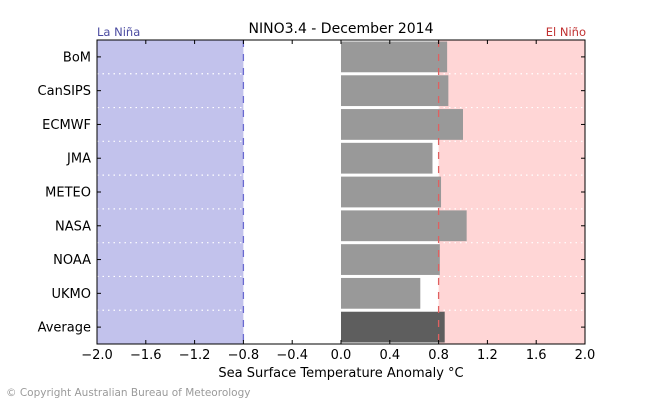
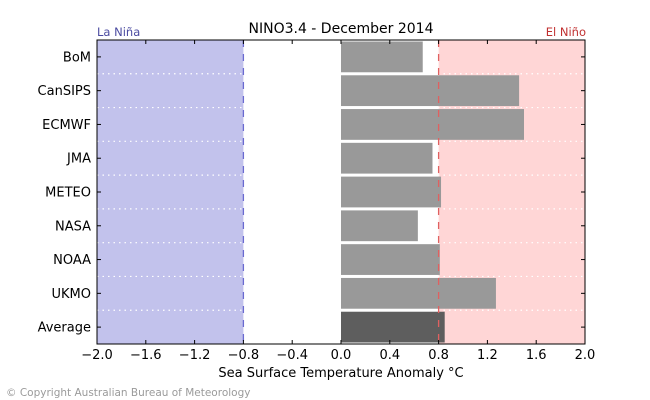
BoM: 0.87 -> 0.67
CanSIPS: 0.88 -> 1.46
ECMWF: 1.00 -> 1.50
NASA: 1.03 -> 0.63
UKMO: 0.65 -> 1.27
